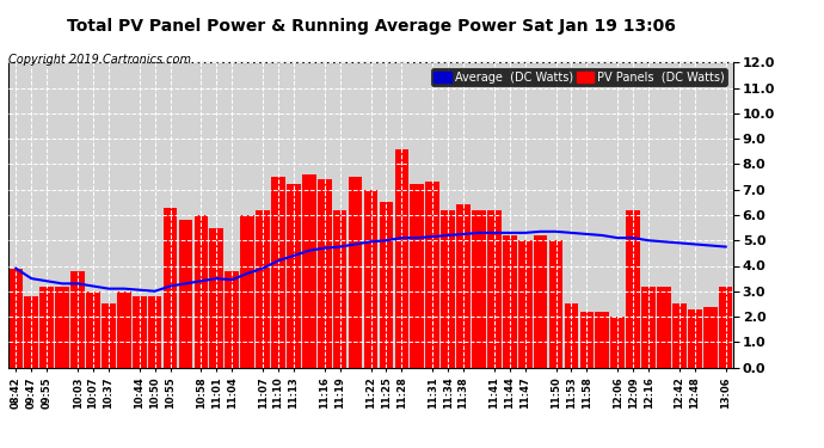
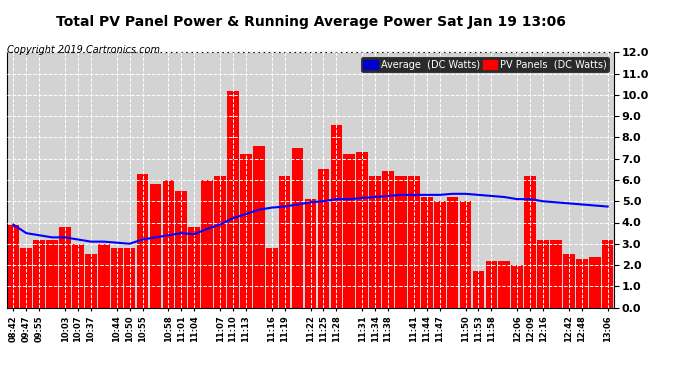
PV Panels (DC Watts)/11:10: 7.5 -> 10.2
PV Panels (DC Watts)/11:16: 7.4 -> 2.8
PV Panels (DC Watts)/11:22: 7.0 -> 5.1
PV Panels (DC Watts)/11:53: 2.5 -> 1.7
